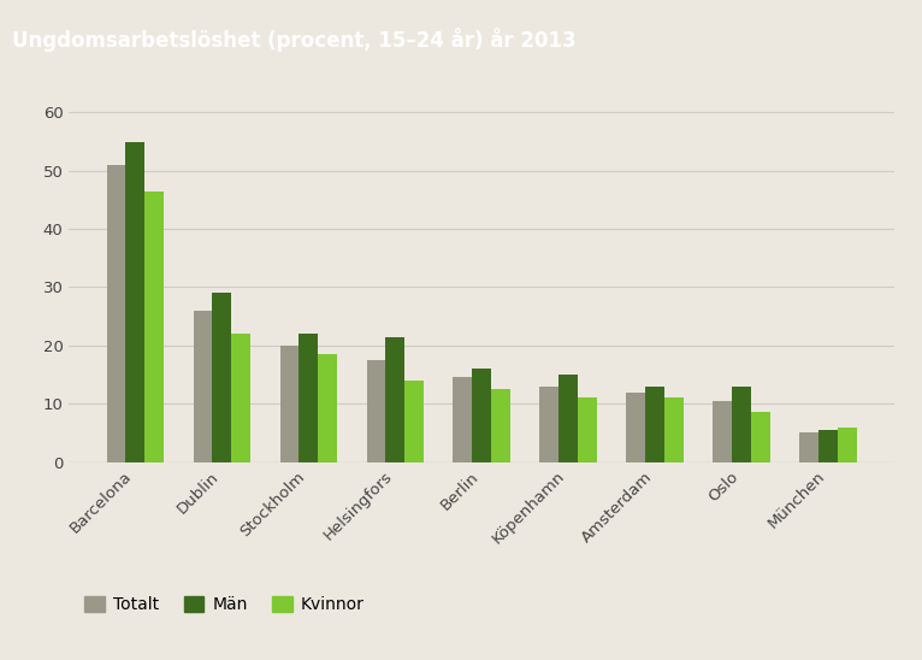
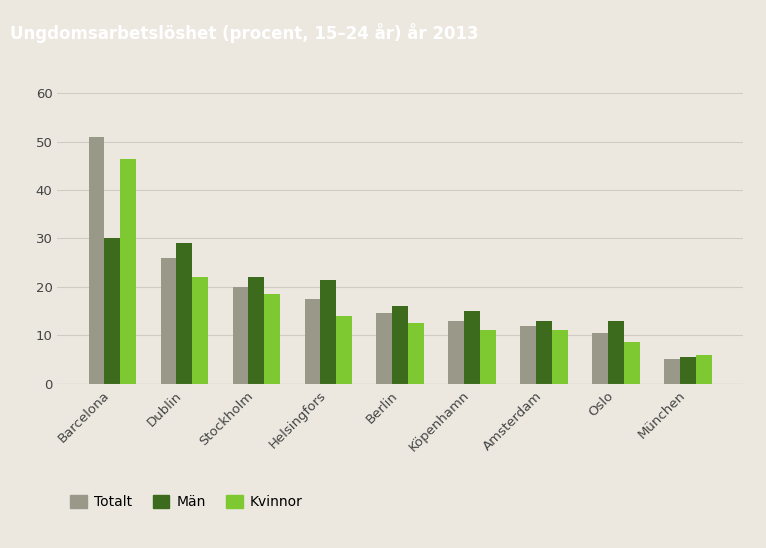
Män/Barcelona: 55.0 -> 30.0
